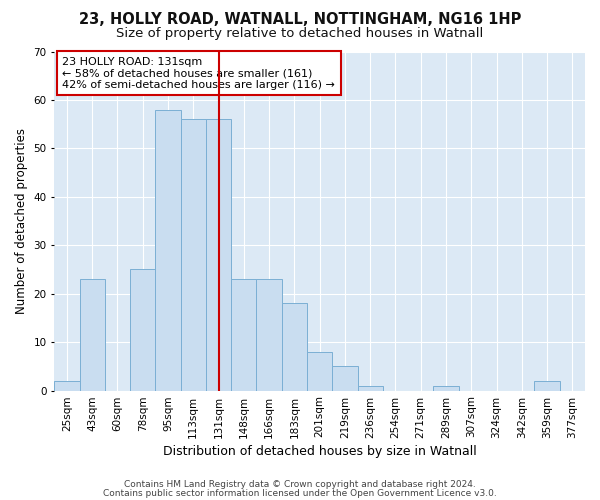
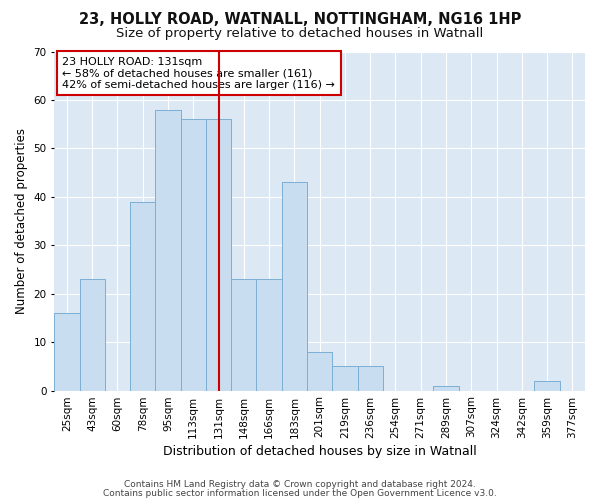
25sqm: 2 -> 16
78sqm: 25 -> 39
183sqm: 18 -> 43
236sqm: 1 -> 5
